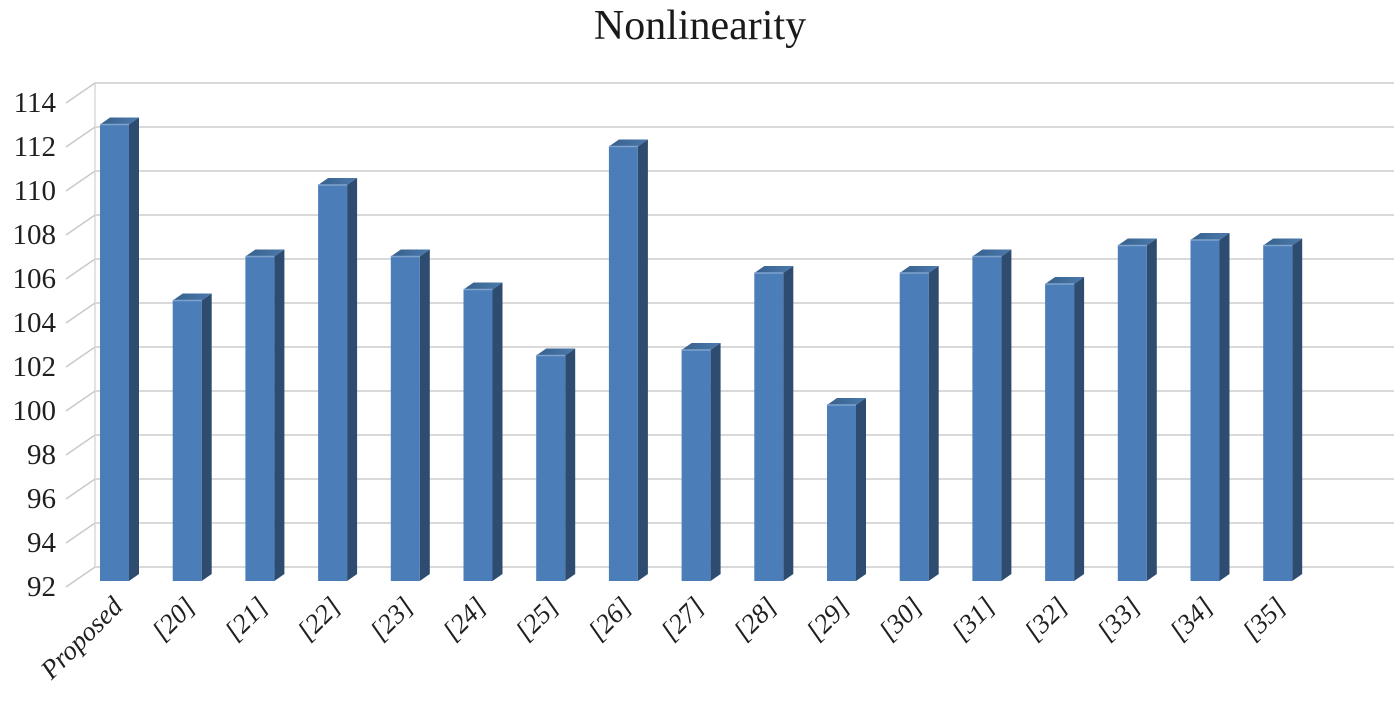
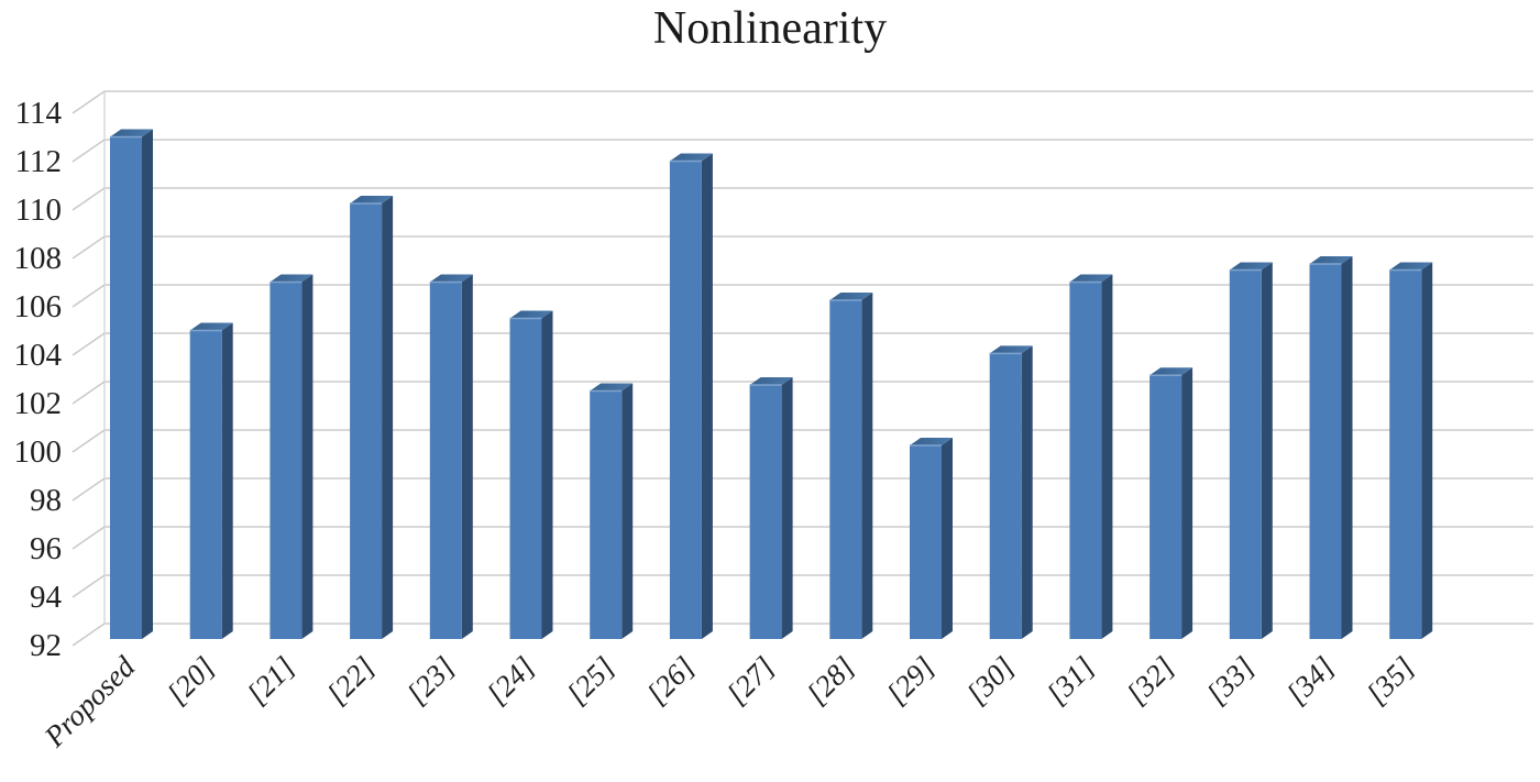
[30]: 106.0 -> 103.8
[32]: 105.5 -> 102.9
